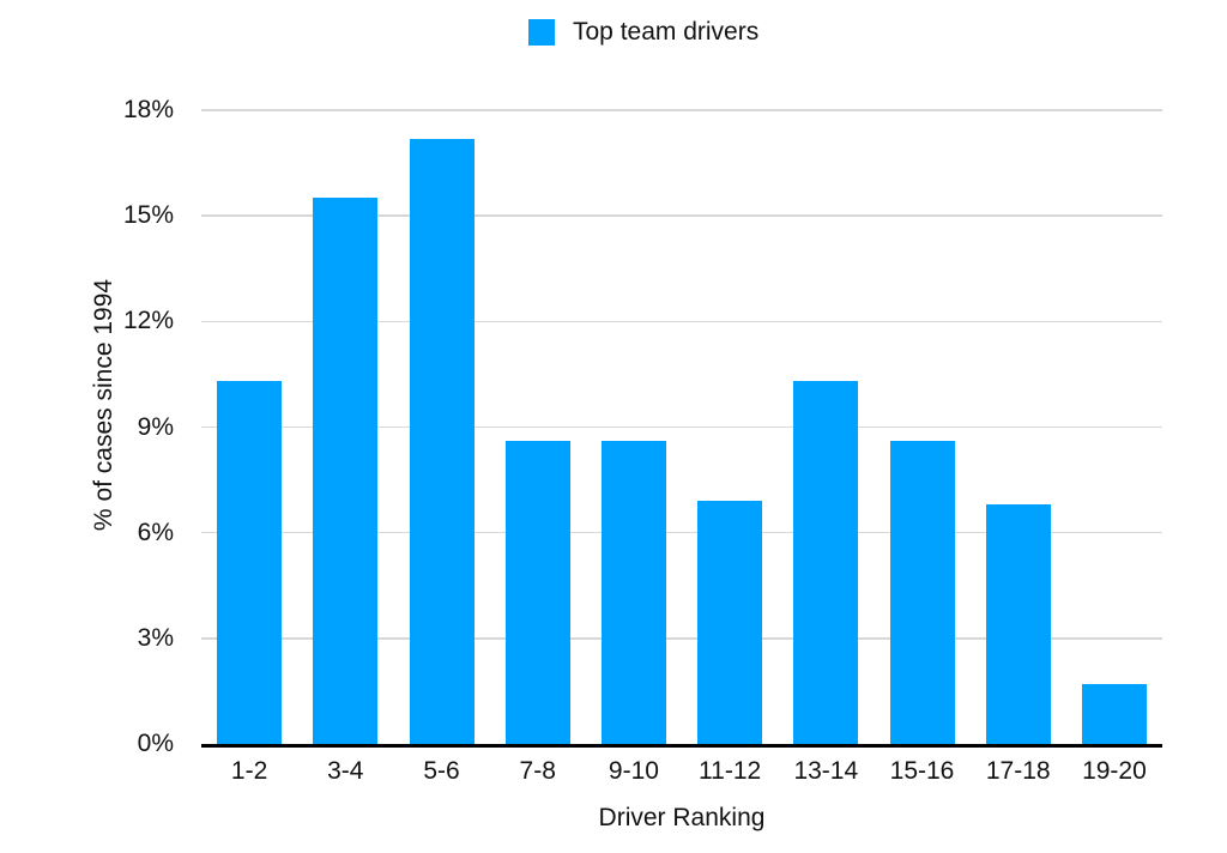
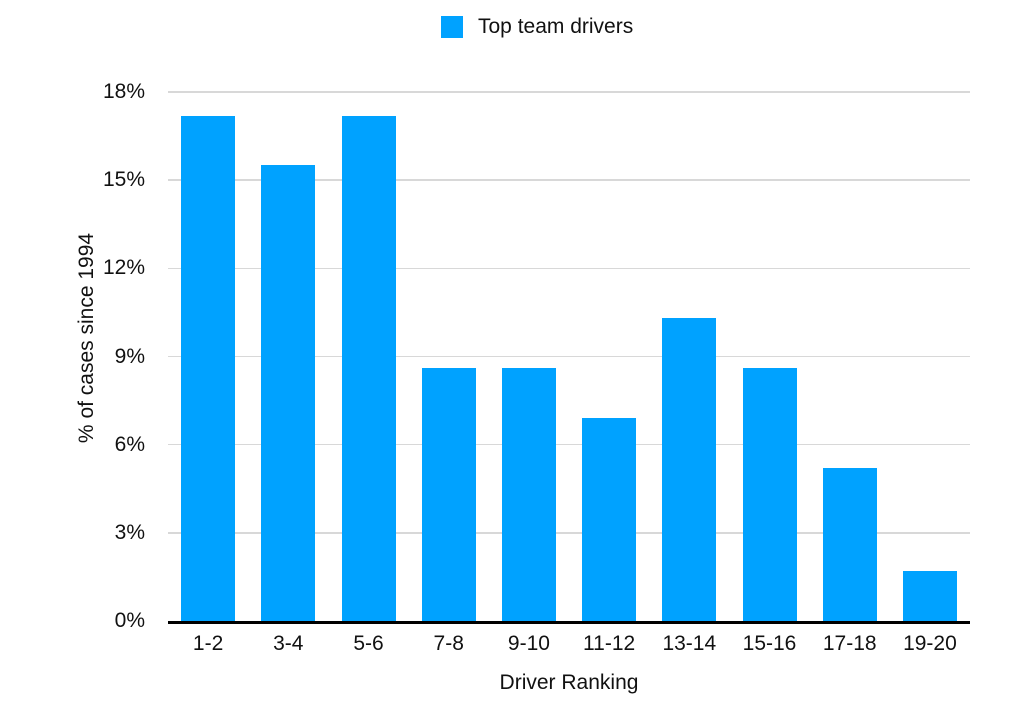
1-2: 10.3% -> 17.2%
17-18: 6.8% -> 5.2%
